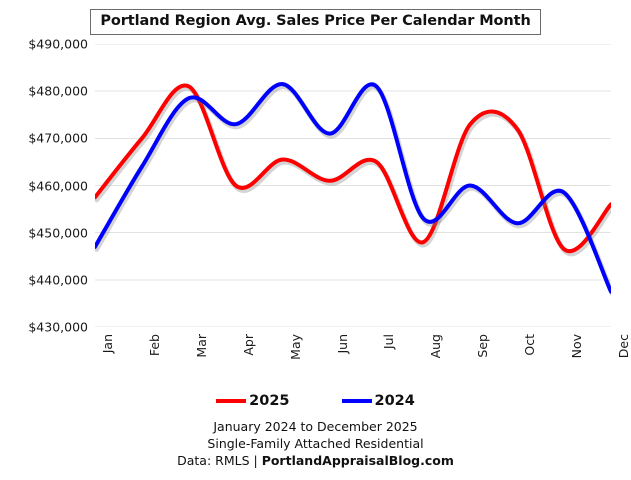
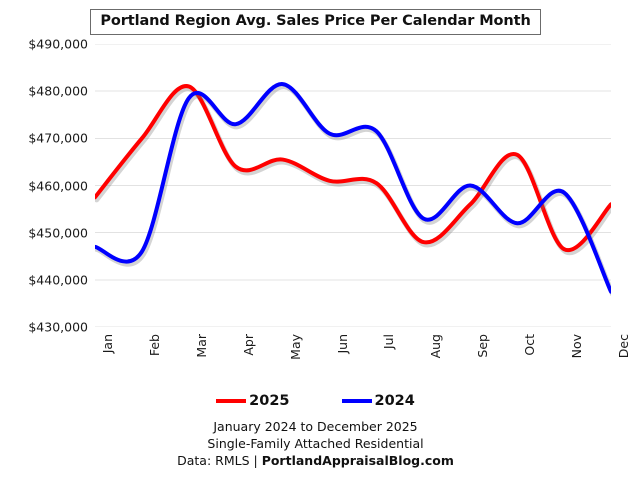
2024/Feb: $464000 -> $446000
2025/Apr: $460000 -> $464000
2025/Jul: $465000 -> $460000
2024/Jul: $481000 -> $472000
2025/Sep: $473000 -> $456000
2025/Oct: $472000 -> $466000
